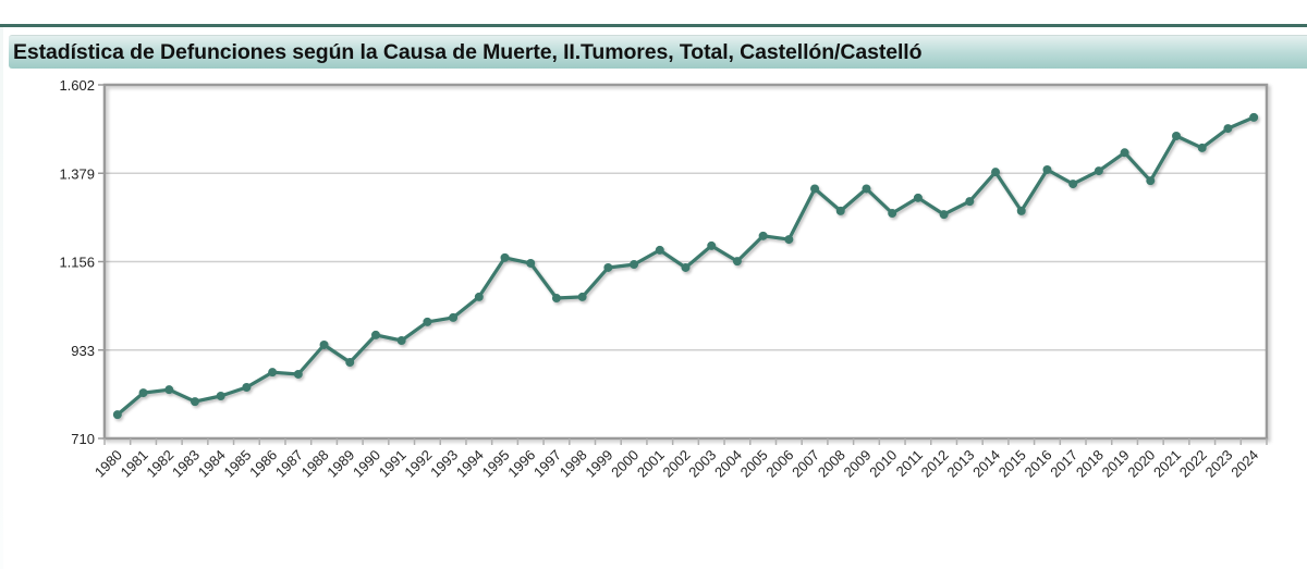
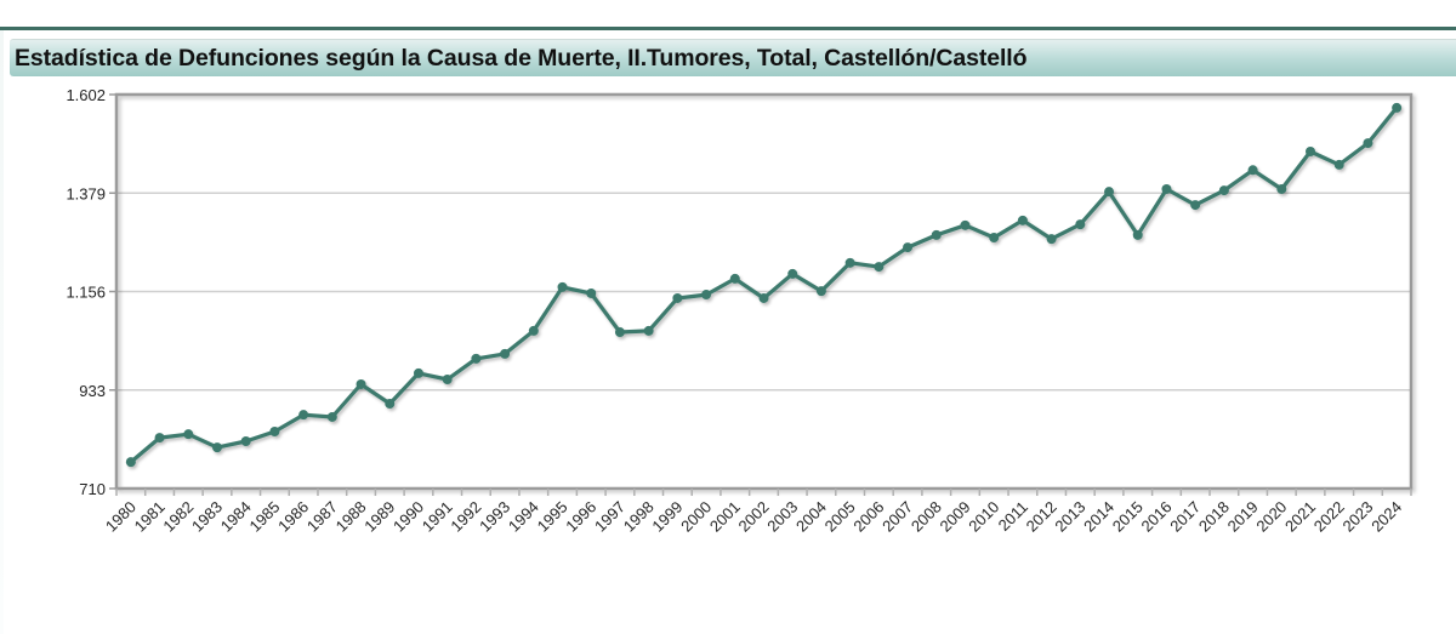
2007: 1340 -> 1260
2009: 1340 -> 1310
2020: 1360 -> 1390
2024: 1520 -> 1570
